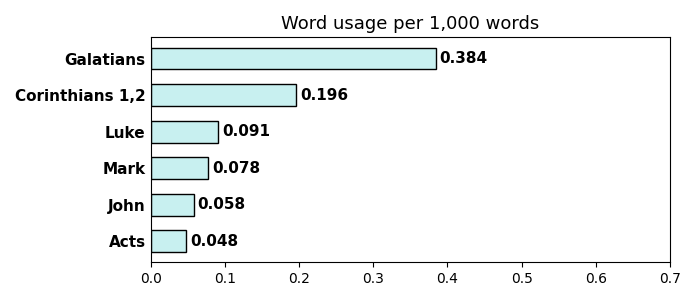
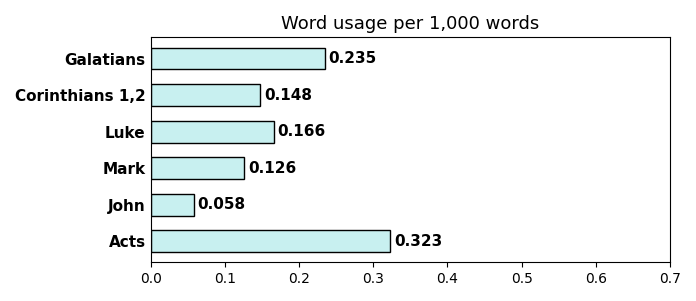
Galatians: 0.384 -> 0.235
Corinthians 1,2: 0.196 -> 0.148
Luke: 0.091 -> 0.166
Mark: 0.078 -> 0.126
Acts: 0.048 -> 0.323
